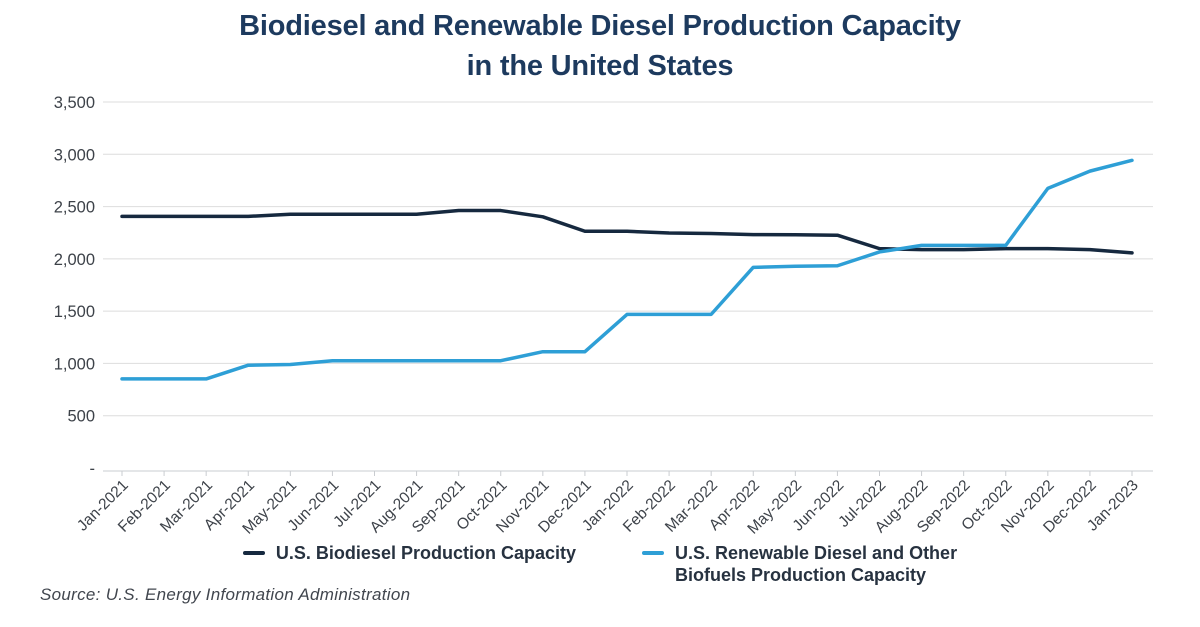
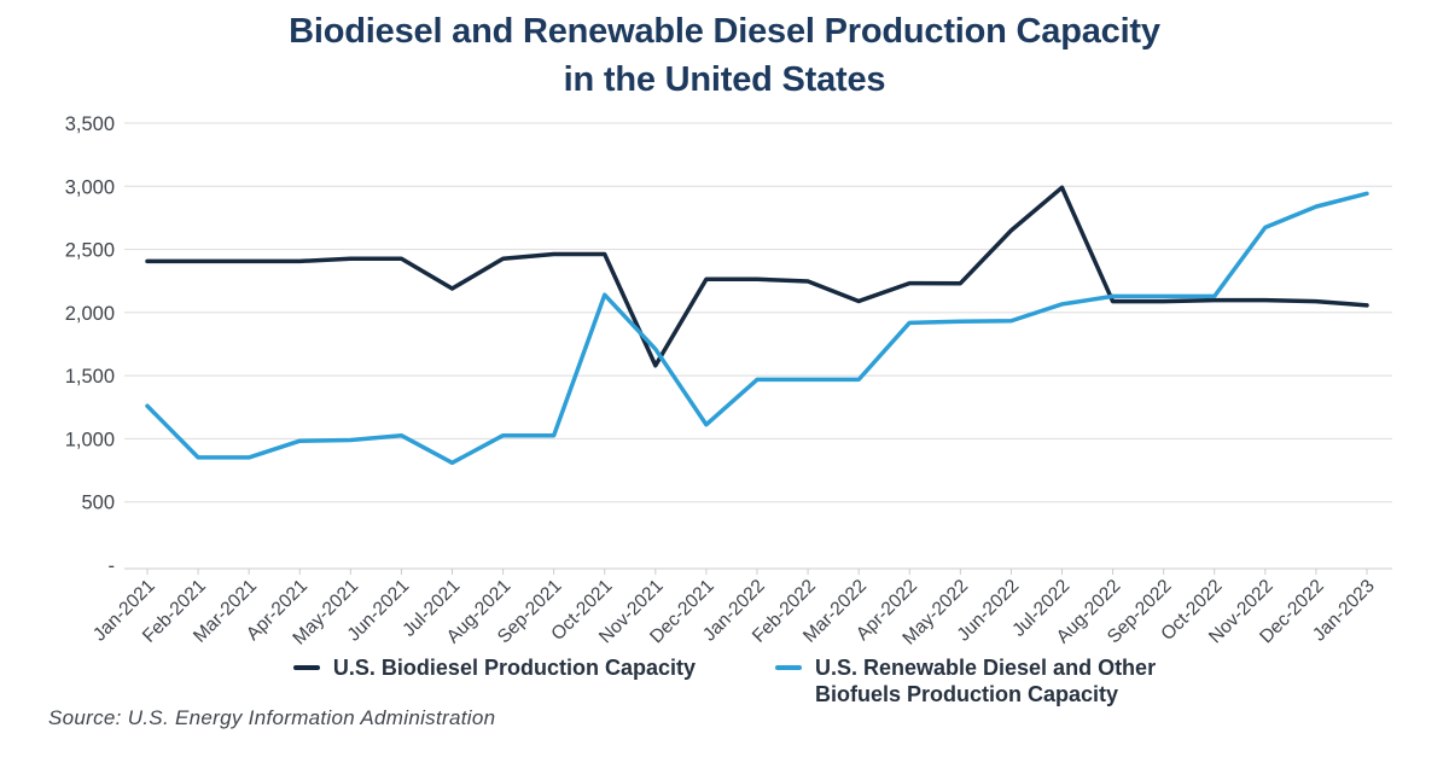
U.S. Renewable Diesel and Other Biofuels Production Capacity/Jan-2021: 850 -> 1260
U.S. Biodiesel Production Capacity/Jul-2021: 2430 -> 2190
U.S. Renewable Diesel and Other Biofuels Production Capacity/Jul-2021: 1030 -> 810
U.S. Renewable Diesel and Other Biofuels Production Capacity/Oct-2021: 1030 -> 2140
U.S. Biodiesel Production Capacity/Nov-2021: 2400 -> 1580
U.S. Renewable Diesel and Other Biofuels Production Capacity/Nov-2021: 1110 -> 1710
U.S. Biodiesel Production Capacity/Mar-2022: 2240 -> 2090
U.S. Biodiesel Production Capacity/Jun-2022: 2230 -> 2650
U.S. Biodiesel Production Capacity/Jul-2022: 2100 -> 2990
